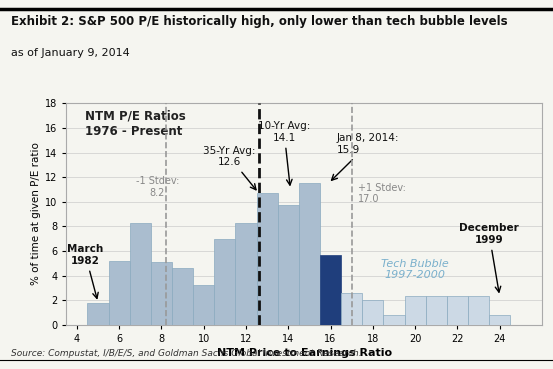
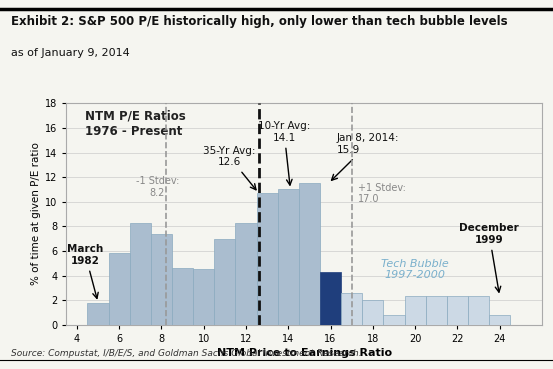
6: 5.2 -> 5.8
8: 5.1 -> 7.4
10: 3.2 -> 4.5
14: 9.7 -> 11.0
16: 5.7 -> 4.3
